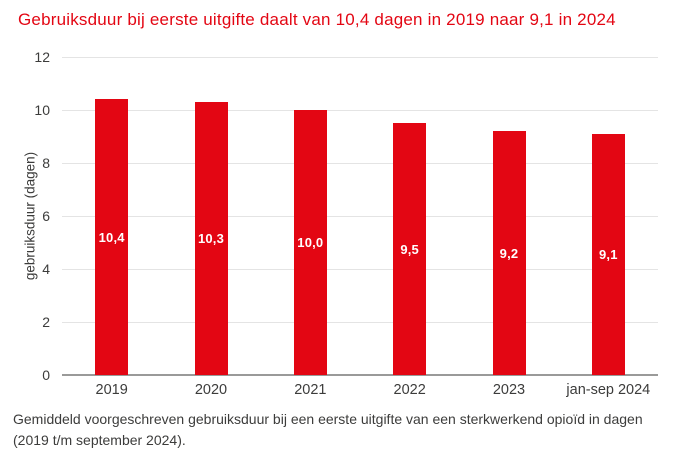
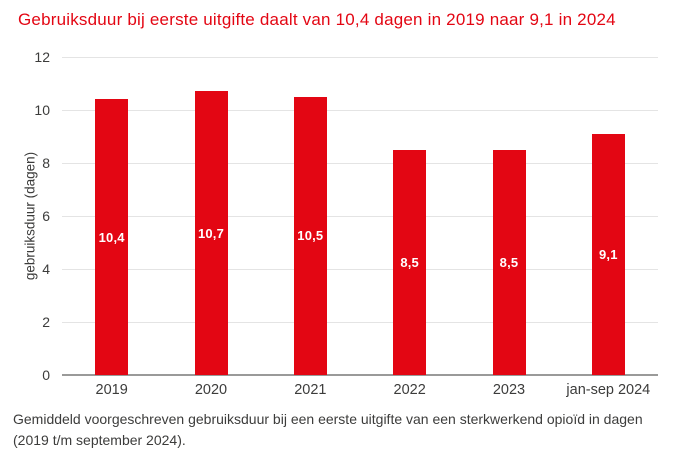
2020: 10,3 -> 10,7
2021: 10,0 -> 10,5
2022: 9,5 -> 8,5
2023: 9,2 -> 8,5
